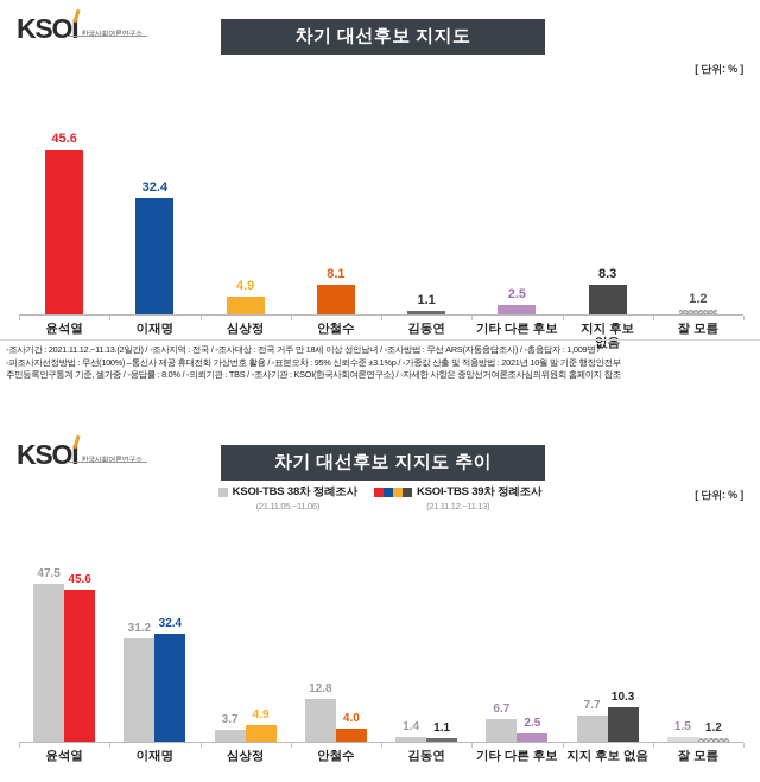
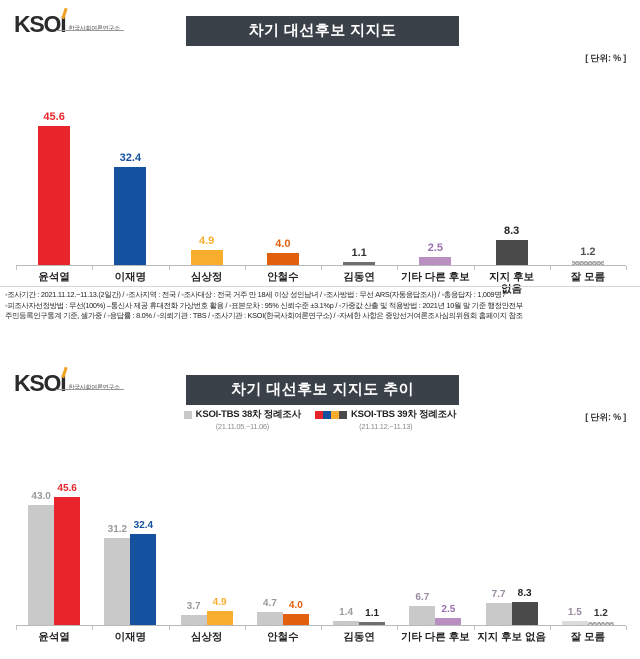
차기 대선후보 지지도/안철수: 8.1 -> 4.0
차기 대선후보 지지도 추이/KSOI-TBS 38차 정례조사/윤석열: 47.5 -> 43.0
차기 대선후보 지지도 추이/KSOI-TBS 38차 정례조사/안철수: 12.8 -> 4.7
차기 대선후보 지지도 추이/KSOI-TBS 39차 정례조사/지지 후보 없음: 10.3 -> 8.3
